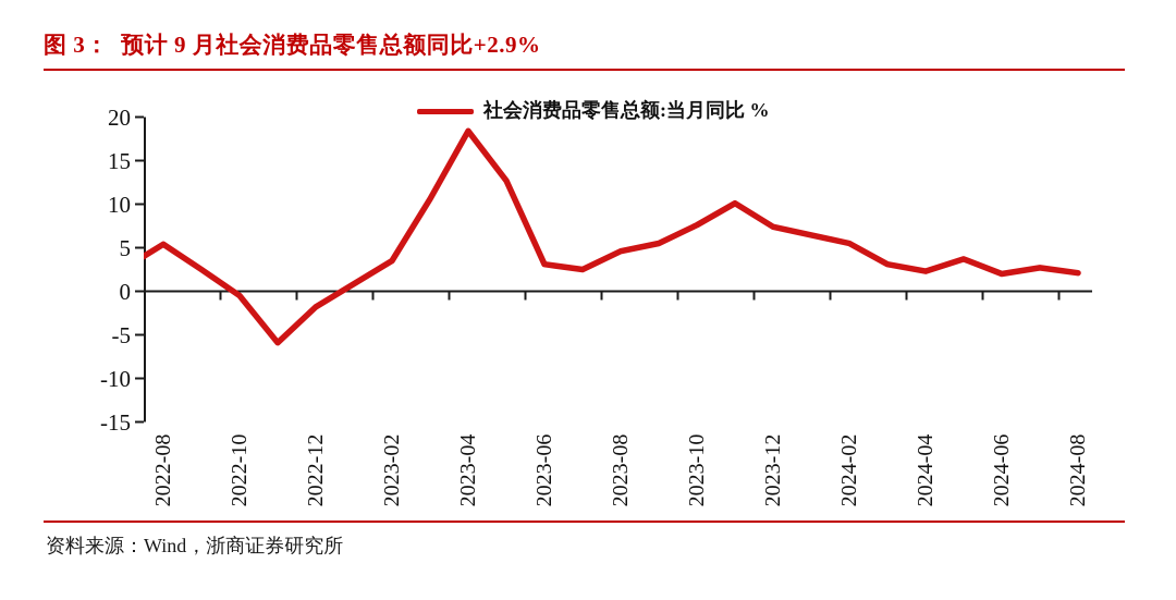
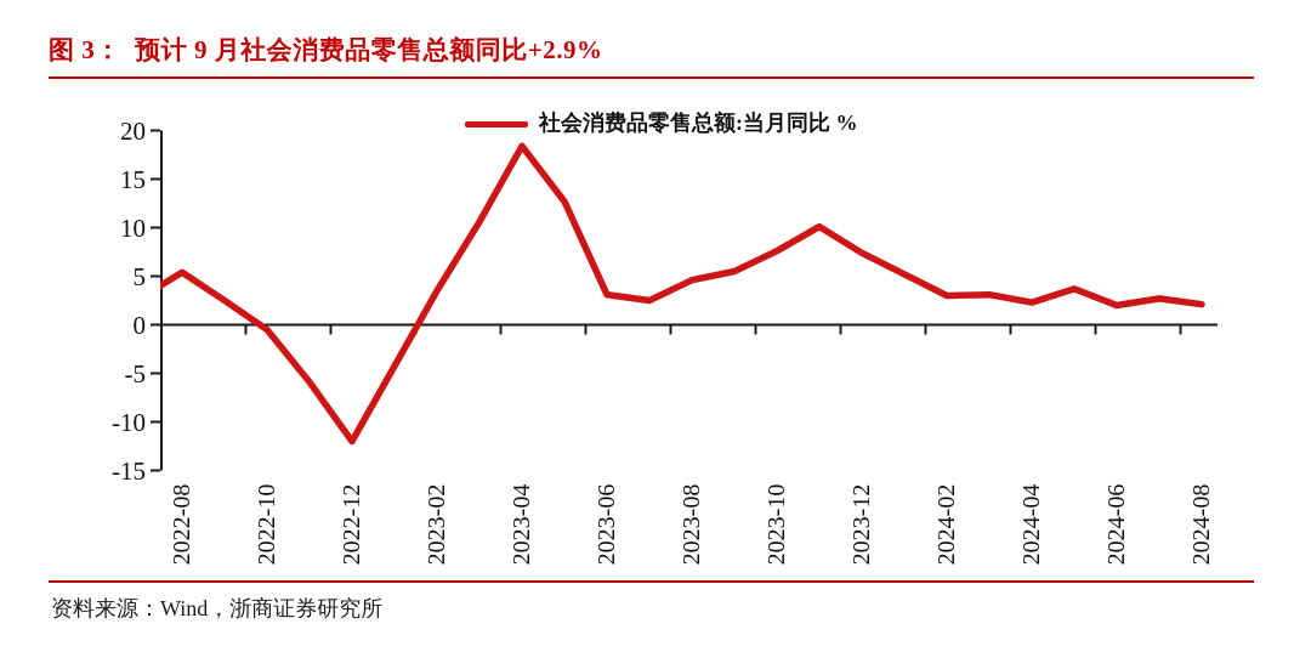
2022-12: -2 -> -12
2024-02: 6 -> 3
